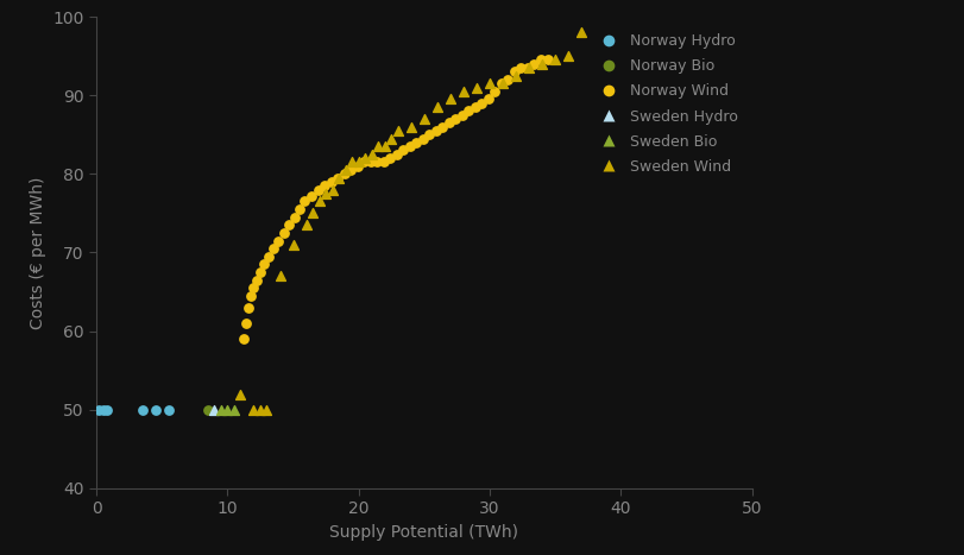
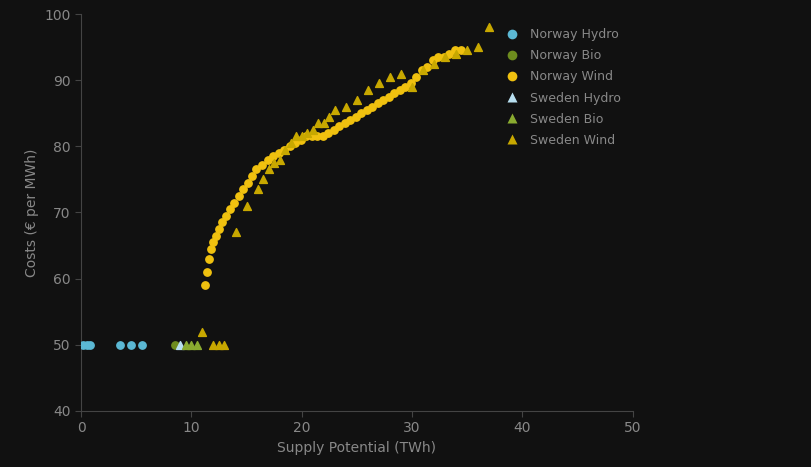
Sweden Wind/30: 91.5 -> 89.0
